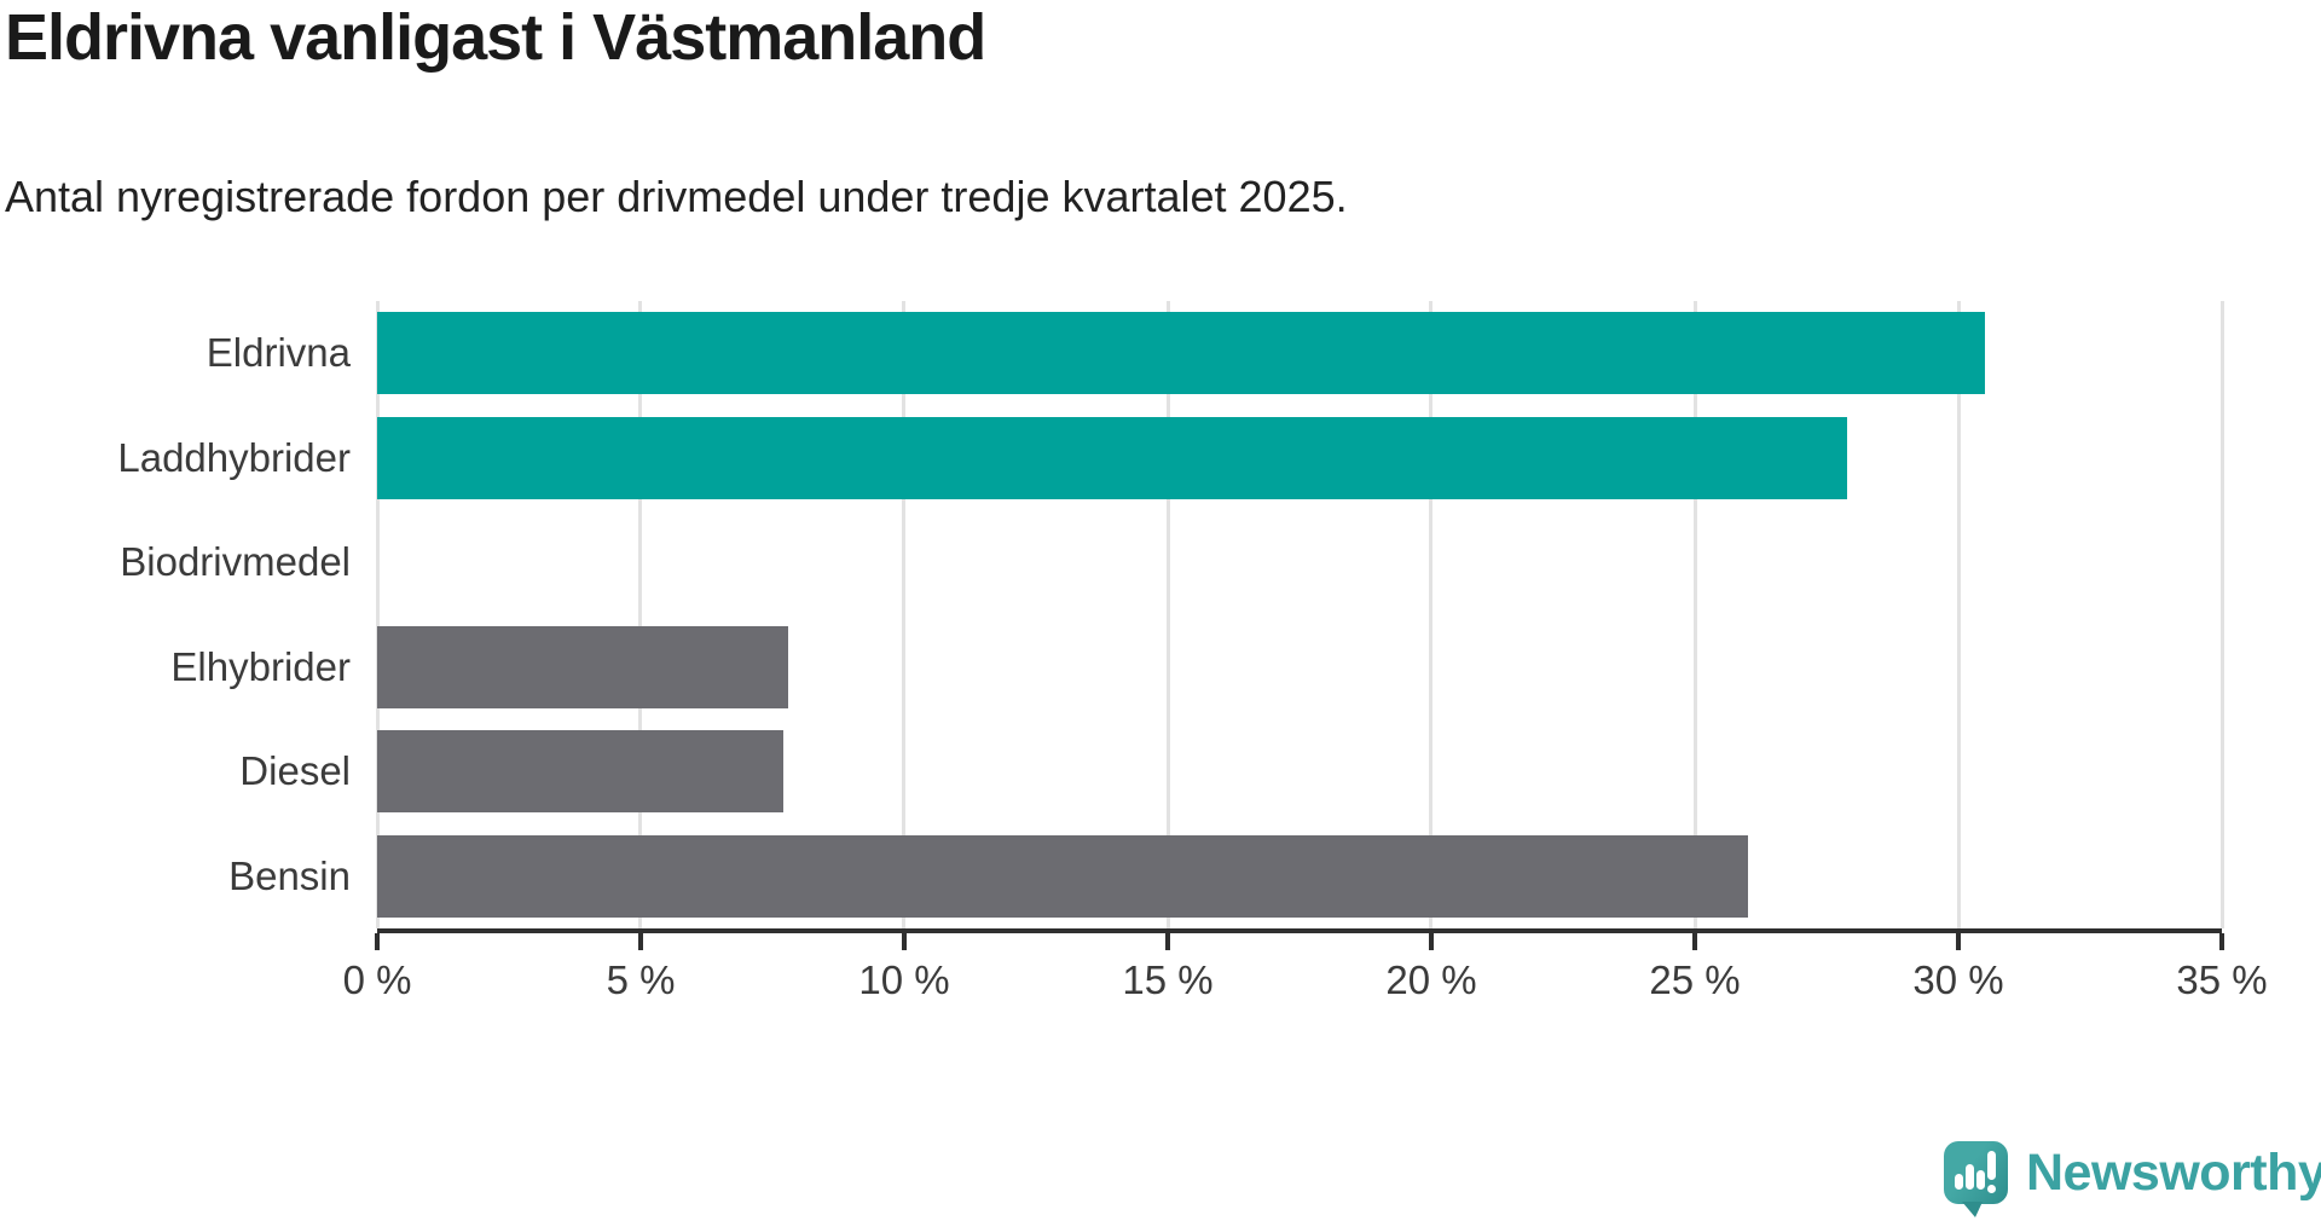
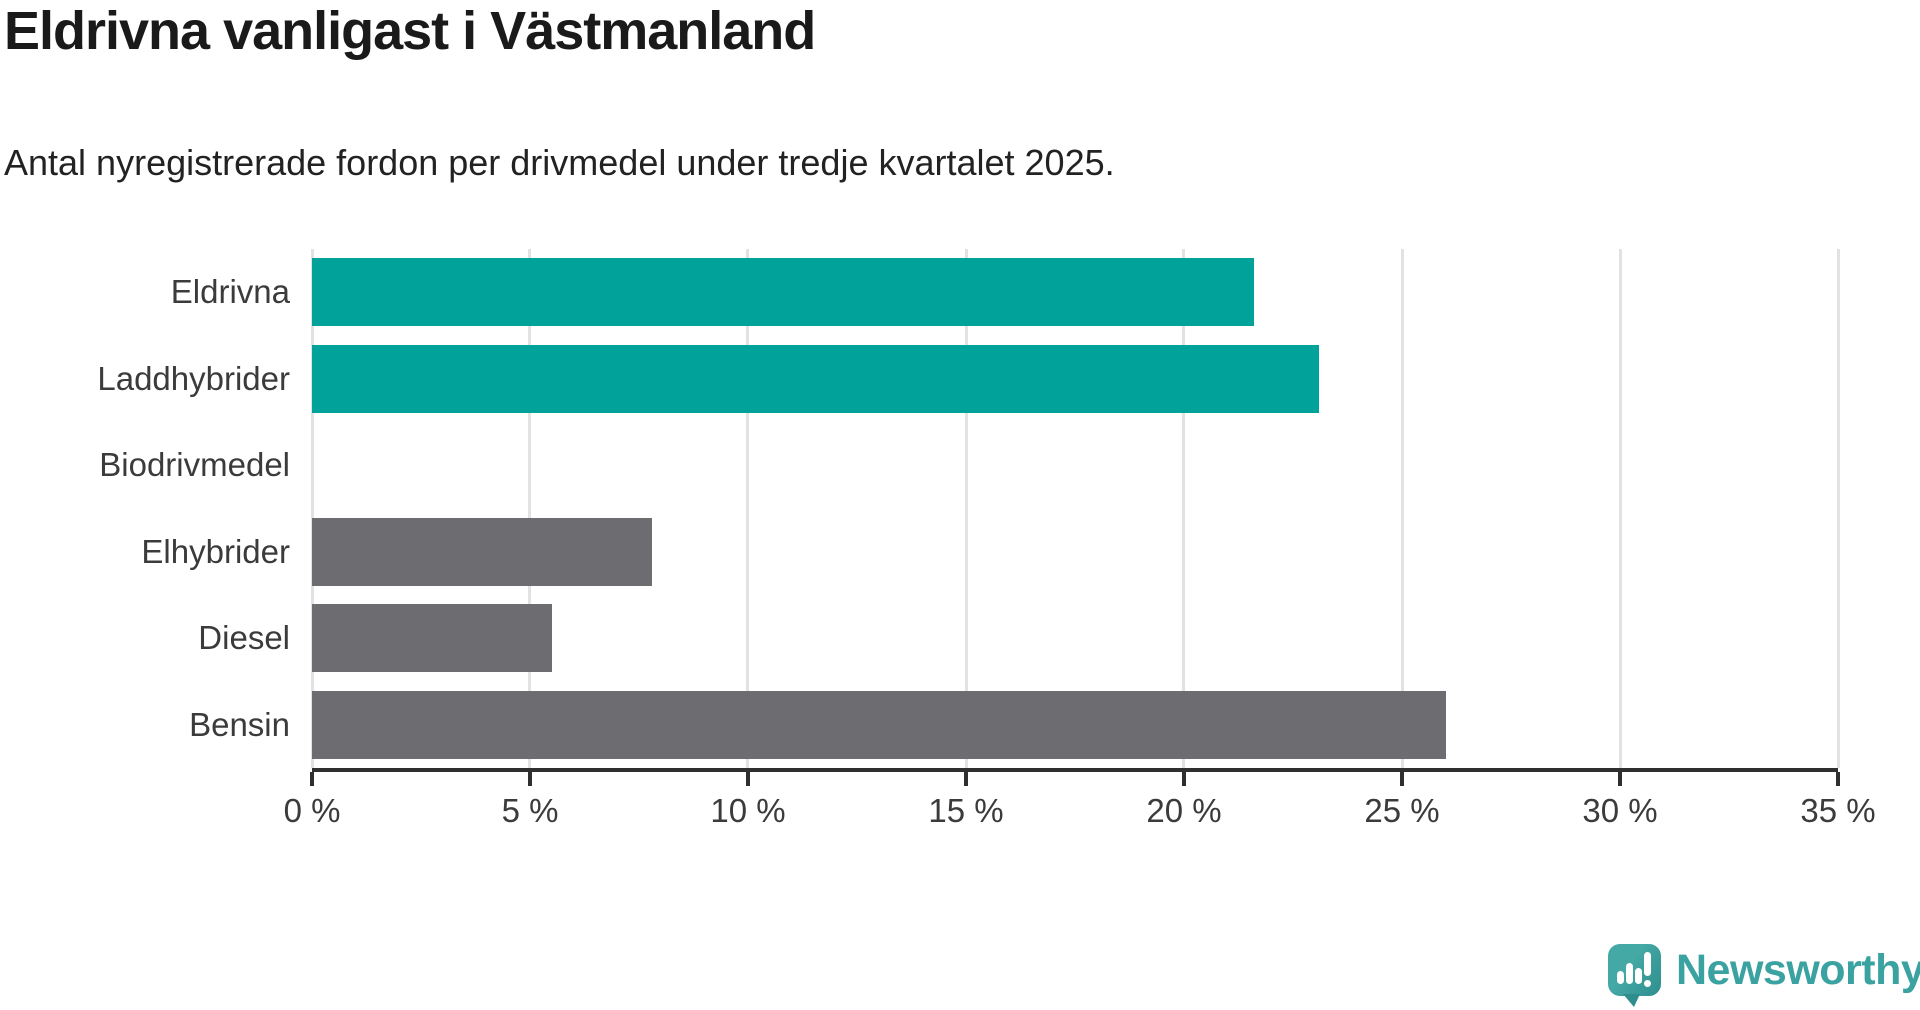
Eldrivna: 30.5% -> 21.6%
Laddhybrider: 27.9% -> 23.1%
Diesel: 7.7% -> 5.5%
